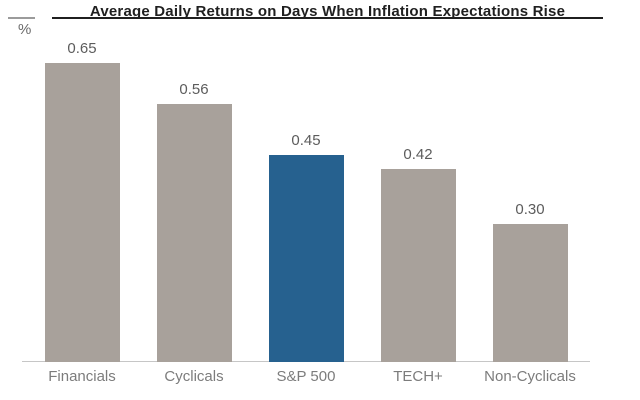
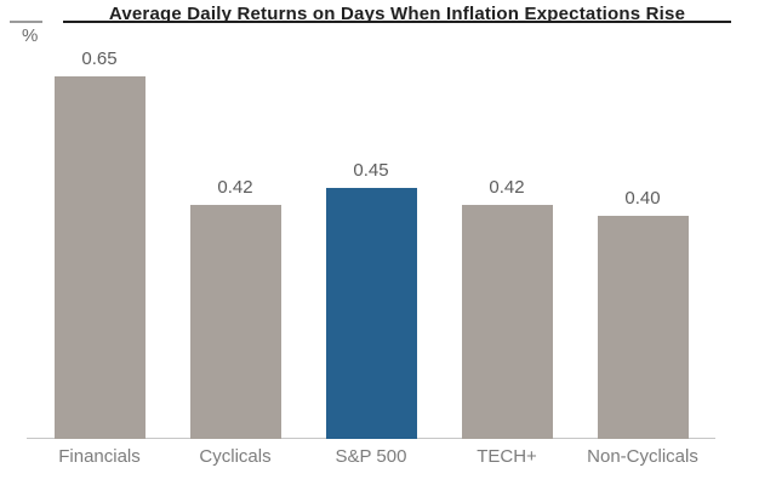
Cyclicals: 0.56 -> 0.42
Non-Cyclicals: 0.30 -> 0.40
